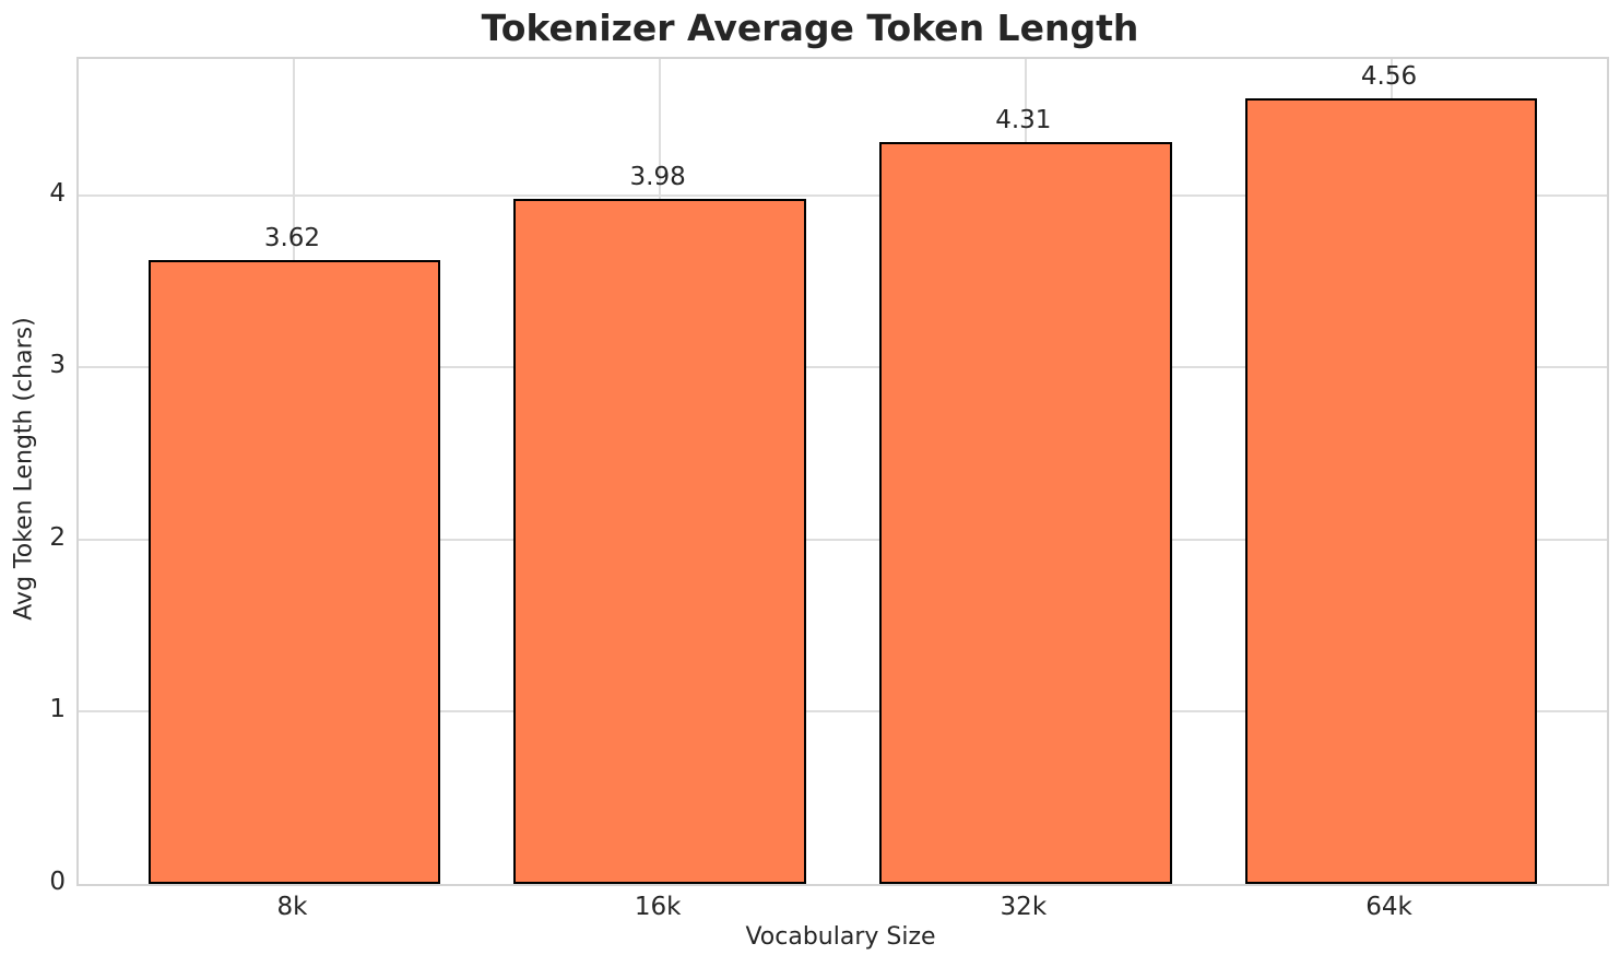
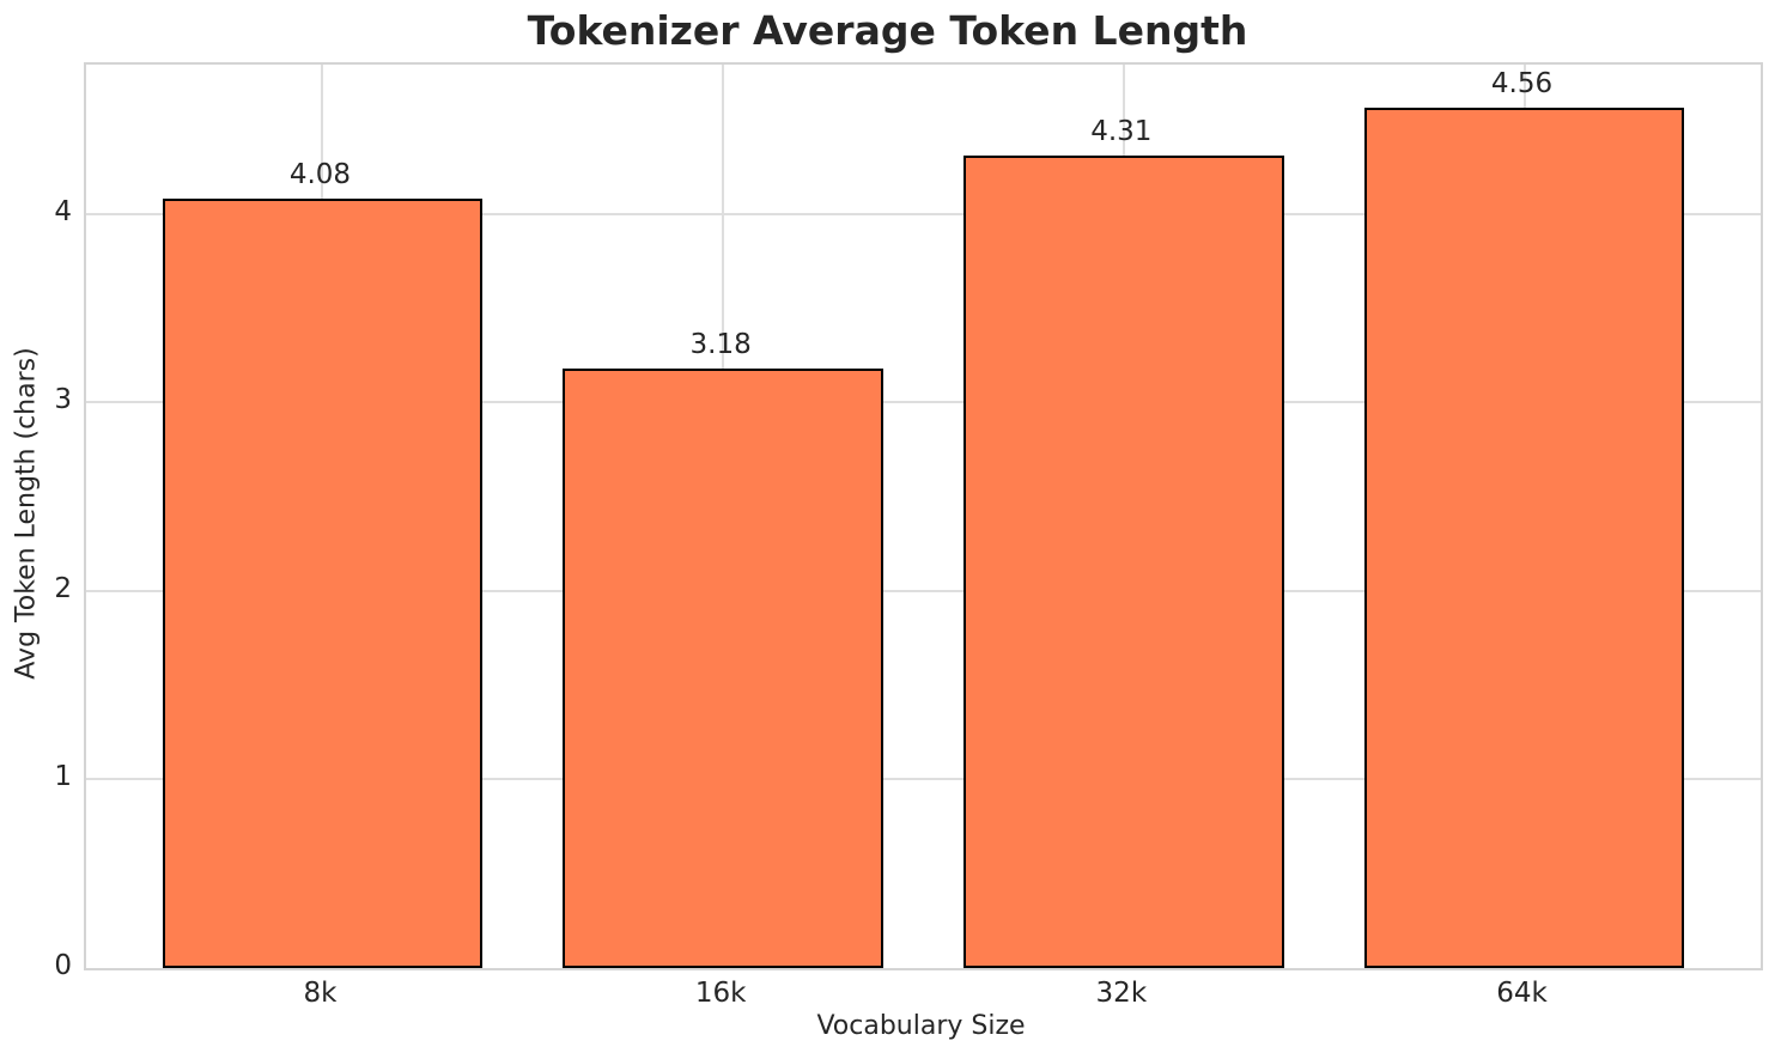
8k: 3.62 -> 4.08
16k: 3.98 -> 3.18
